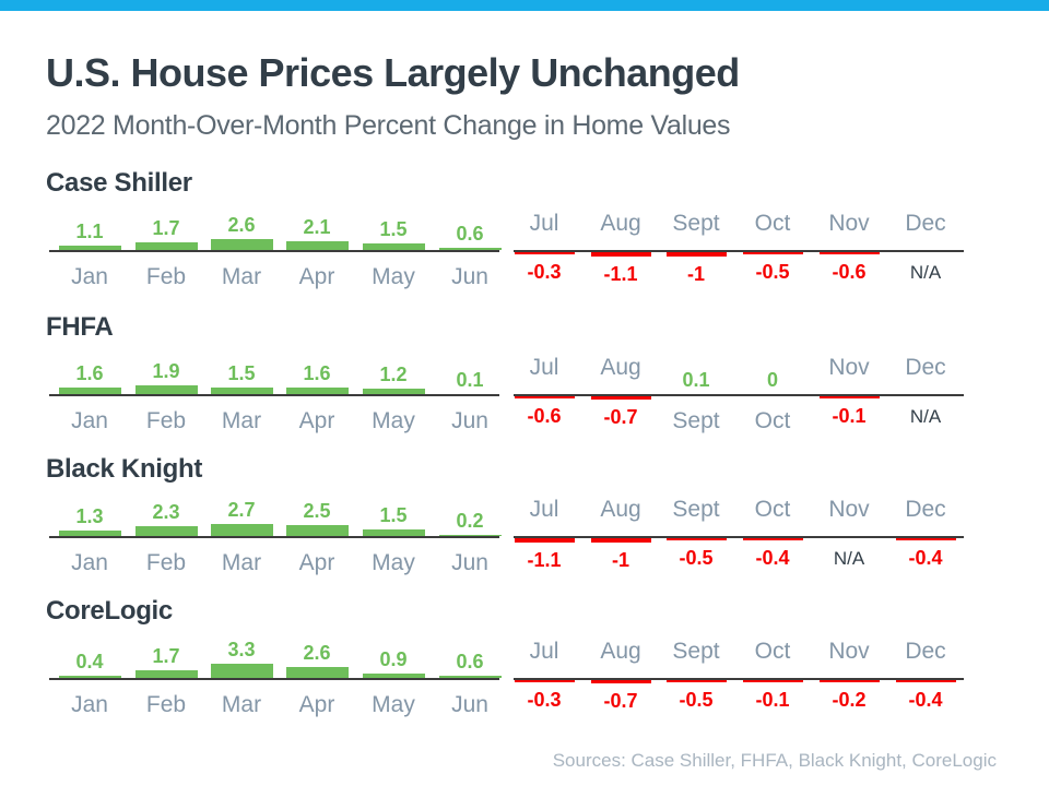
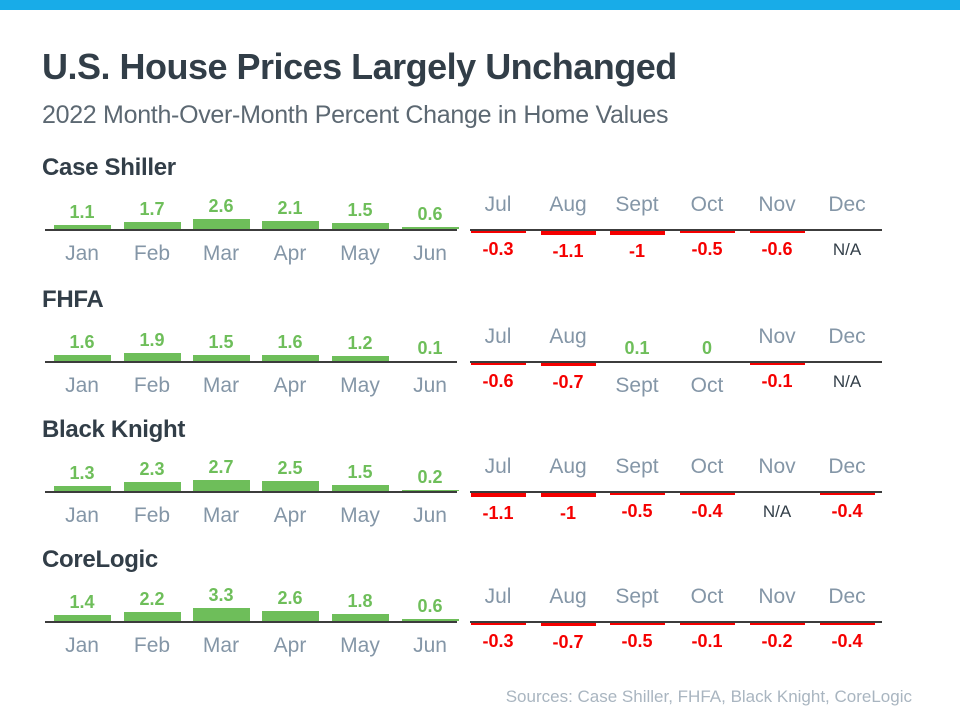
CoreLogic/Jan: 0.4 -> 1.4
CoreLogic/Feb: 1.7 -> 2.2
CoreLogic/May: 0.9 -> 1.8
